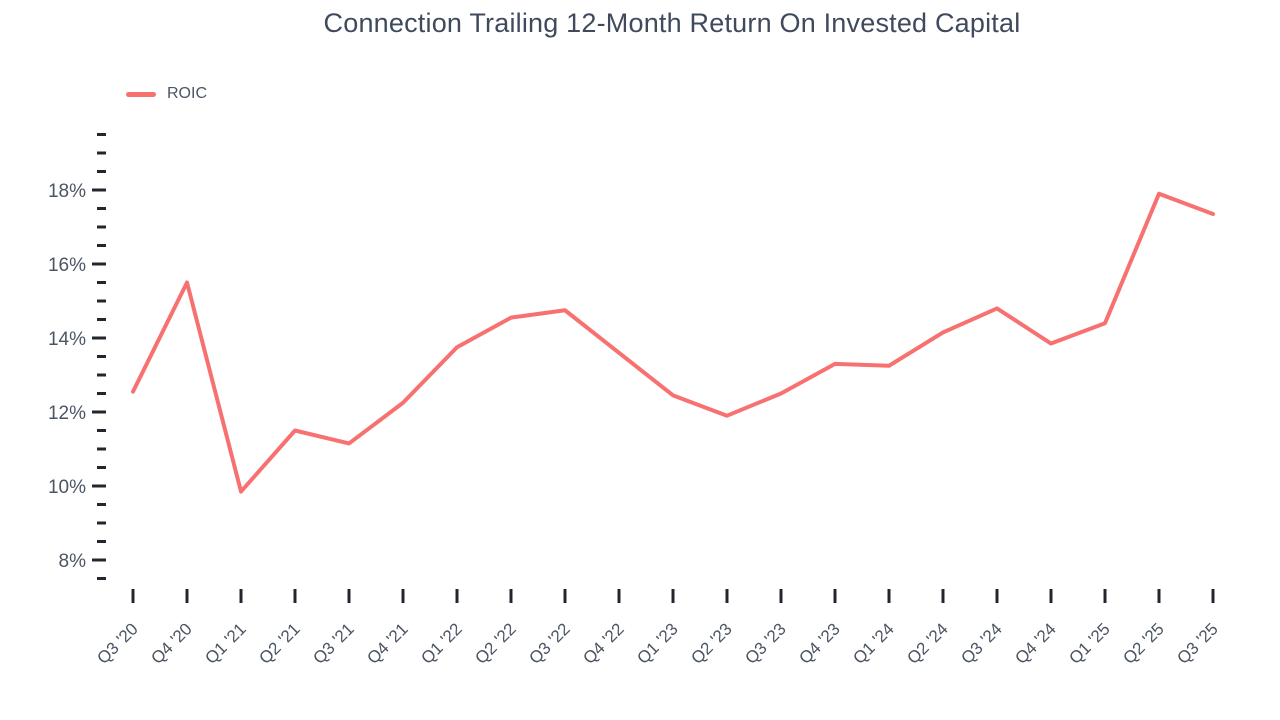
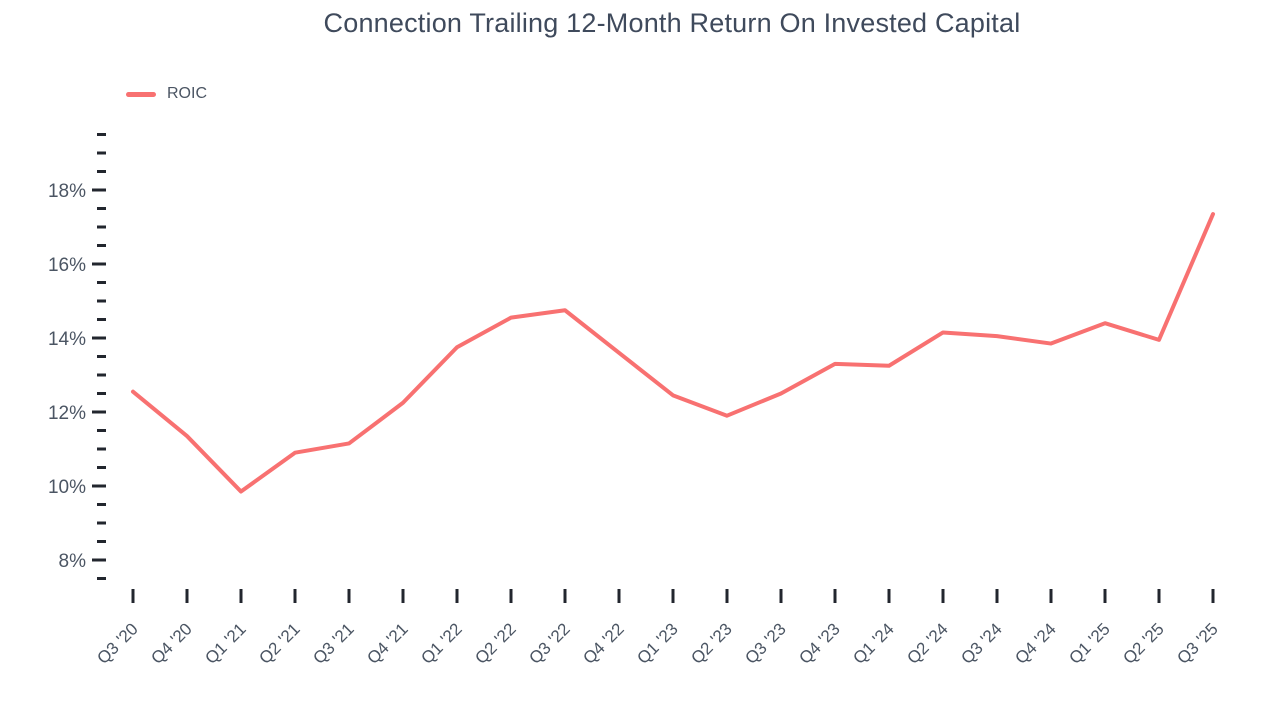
Q4 '20: 15.5% -> 11.3%
Q2 '21: 11.5% -> 10.9%
Q3 '24: 14.8% -> 14.1%
Q2 '25: 17.9% -> 13.9%
